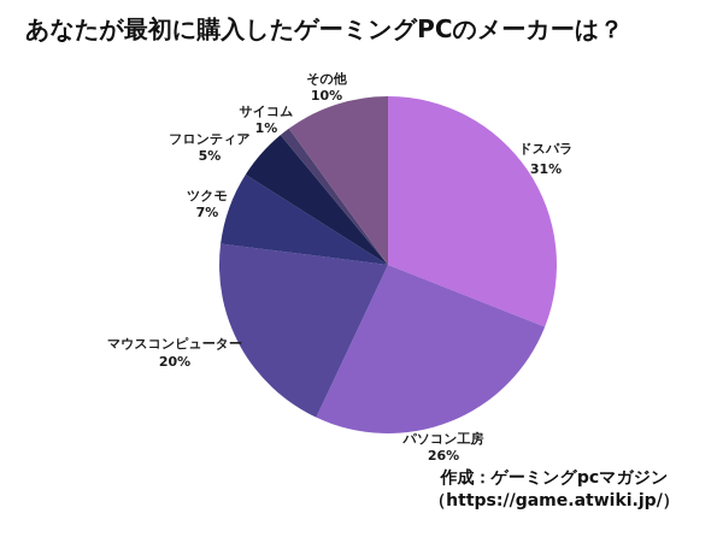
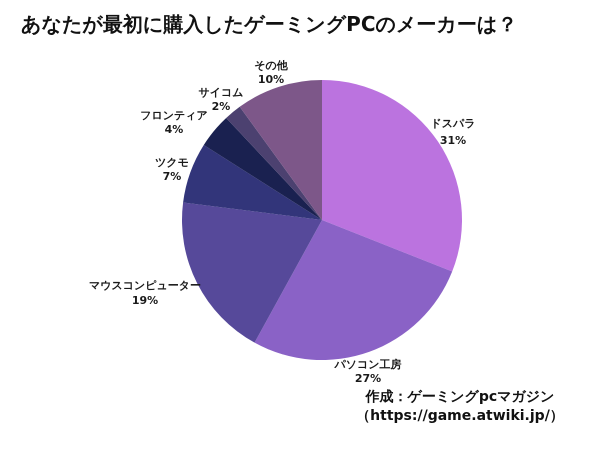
パソコン工房: 26% -> 27%
マウスコンピューター: 20% -> 19%
フロンティア: 5% -> 4%
サイコム: 1% -> 2%
